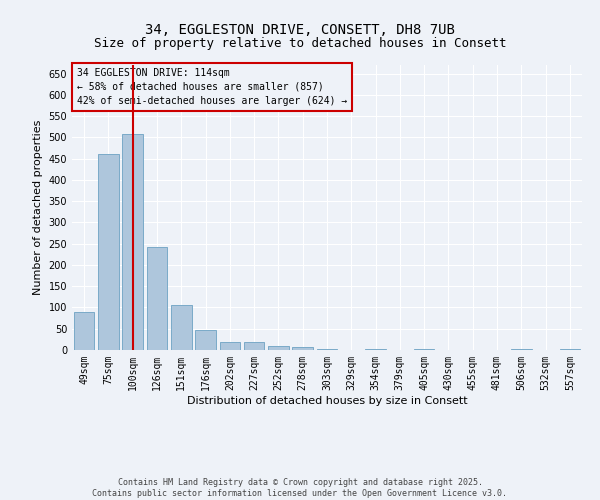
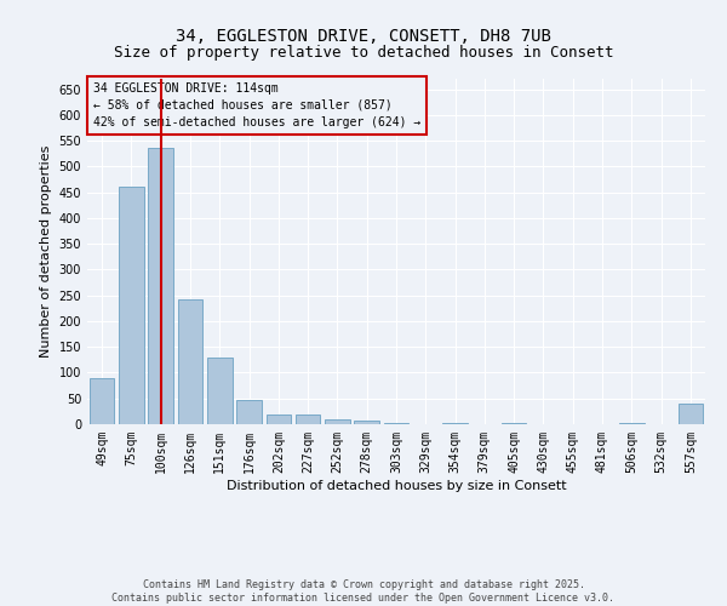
100sqm: 508 -> 535
151sqm: 105 -> 130
557sqm: 2 -> 40
